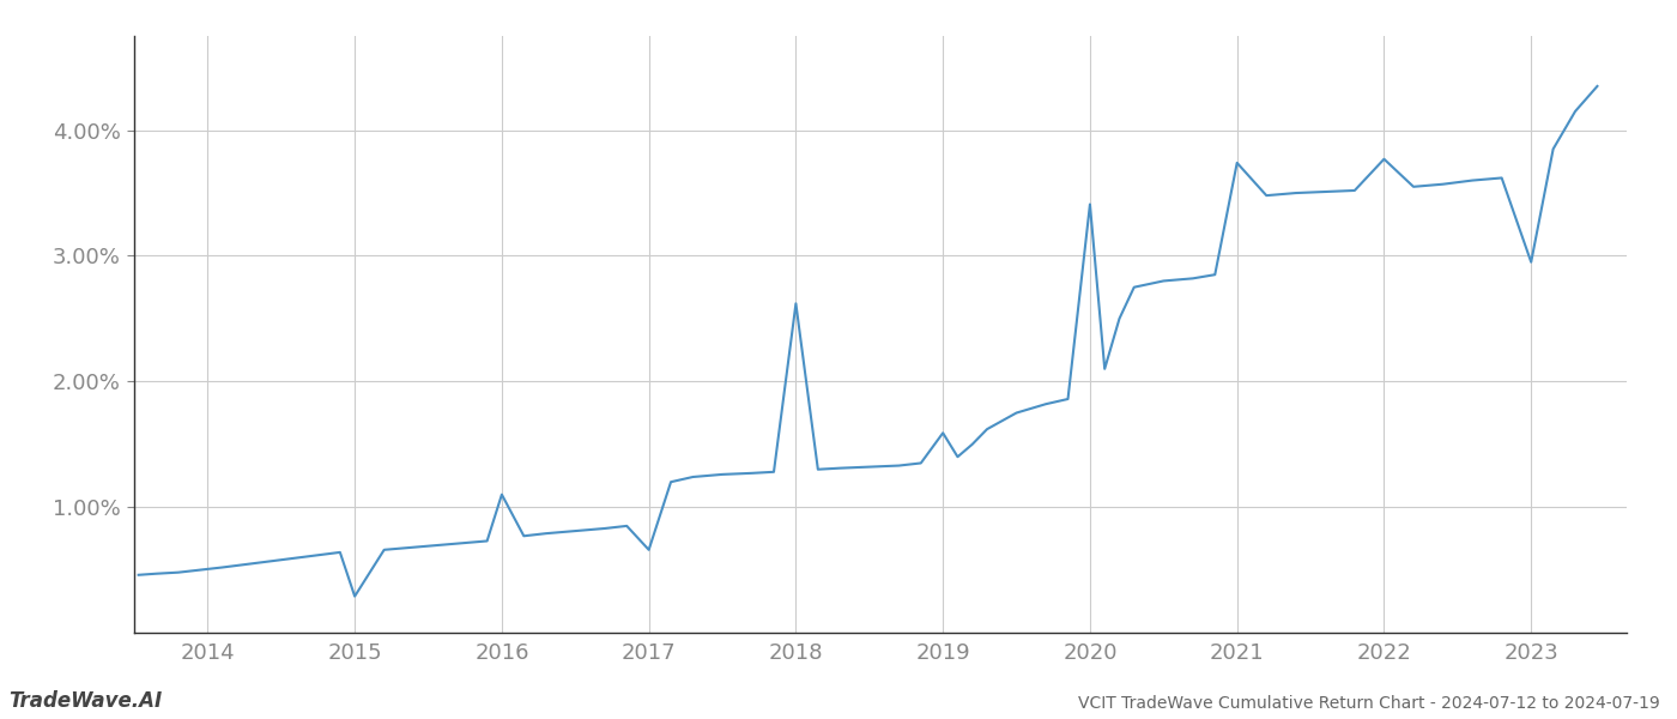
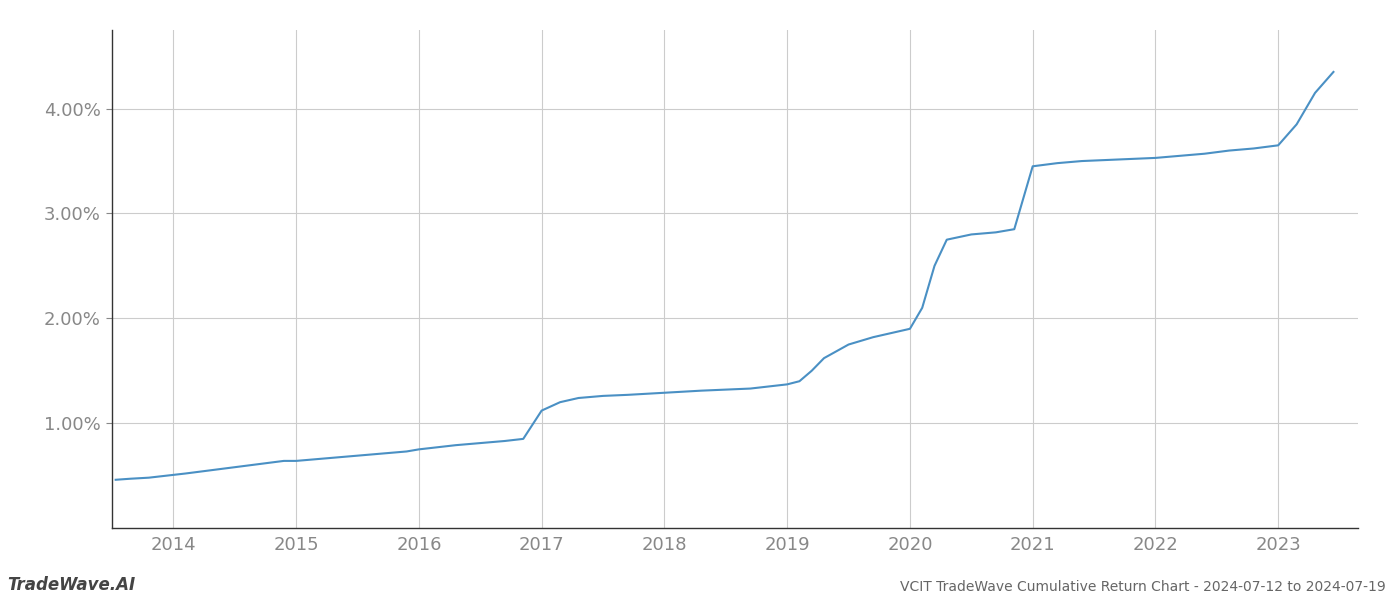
2015: 0.29% -> 0.64%
2016: 1.10% -> 0.75%
2017: 0.66% -> 1.12%
2018: 2.62% -> 1.29%
2019: 1.59% -> 1.37%
2020: 3.41% -> 1.90%
2021: 3.74% -> 3.45%
2022: 3.77% -> 3.53%
2023: 2.95% -> 3.65%
